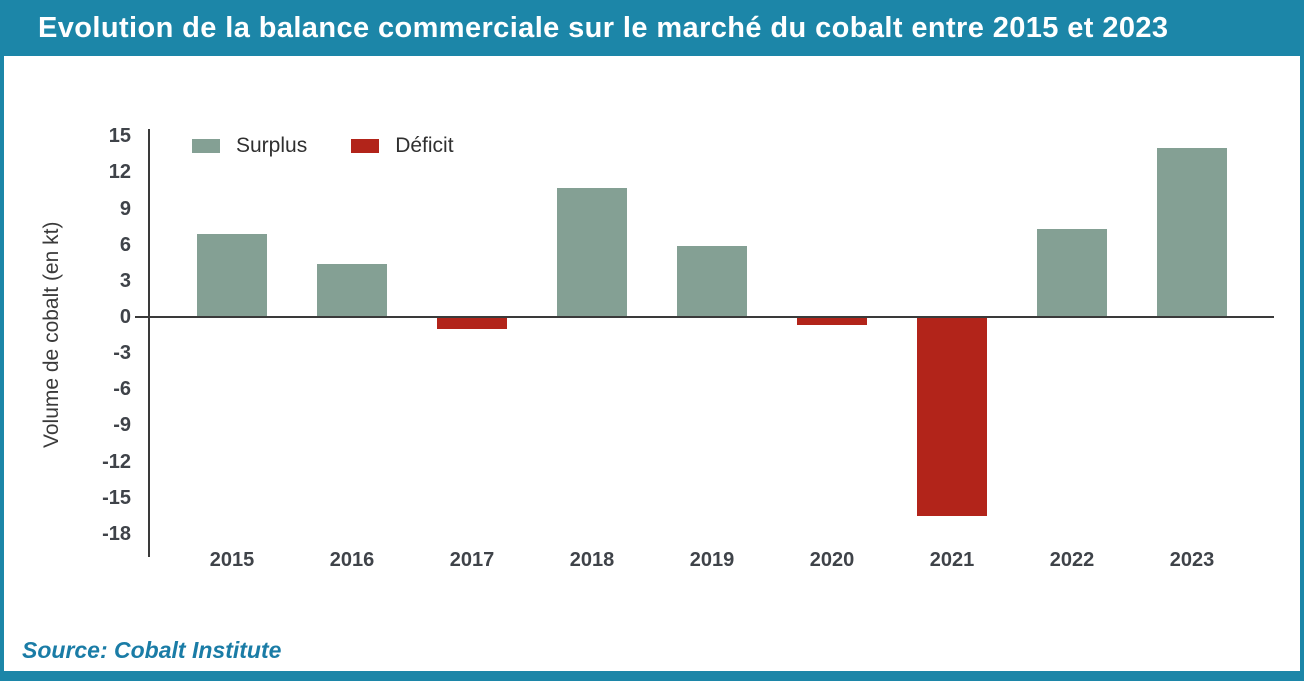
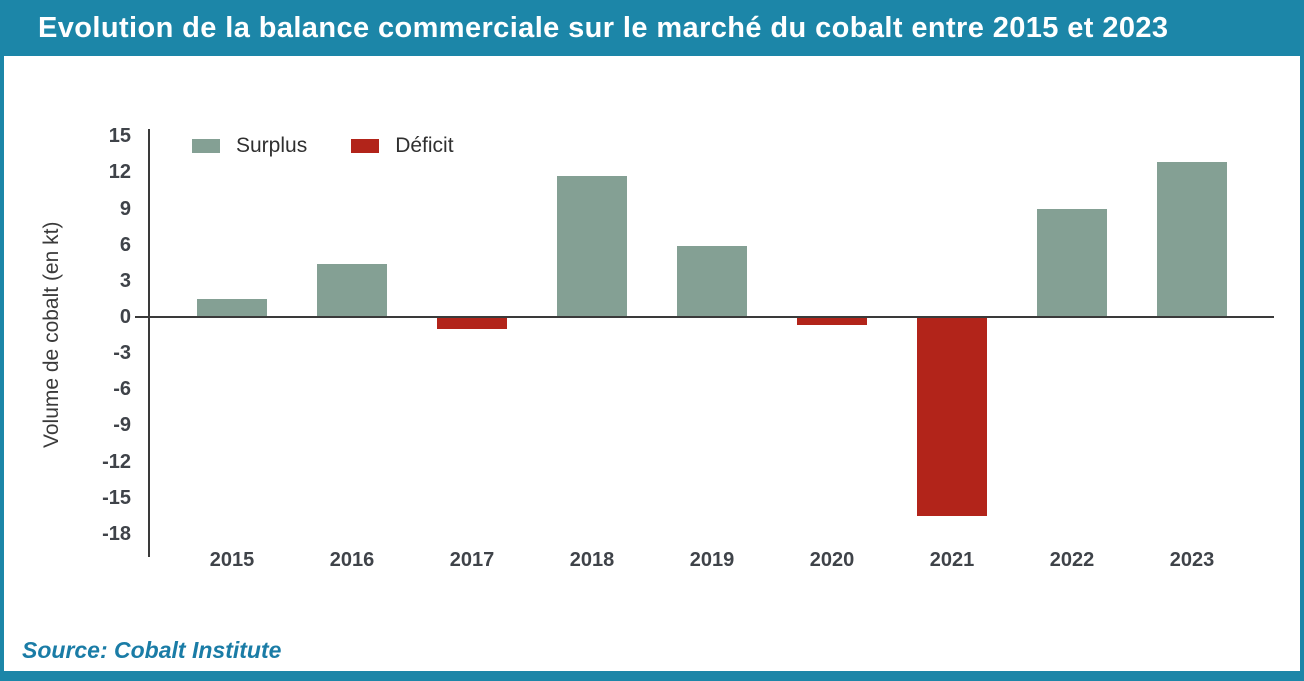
2015: 6.9 -> 1.5
2018: 10.7 -> 11.7
2022: 7.3 -> 9.0
2023: 14.0 -> 12.9
